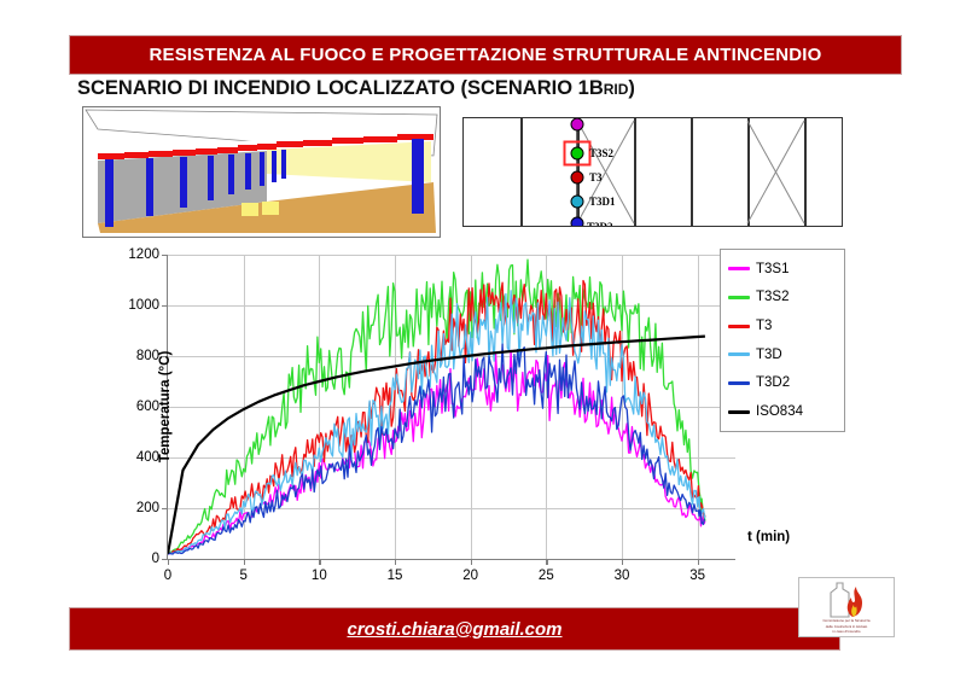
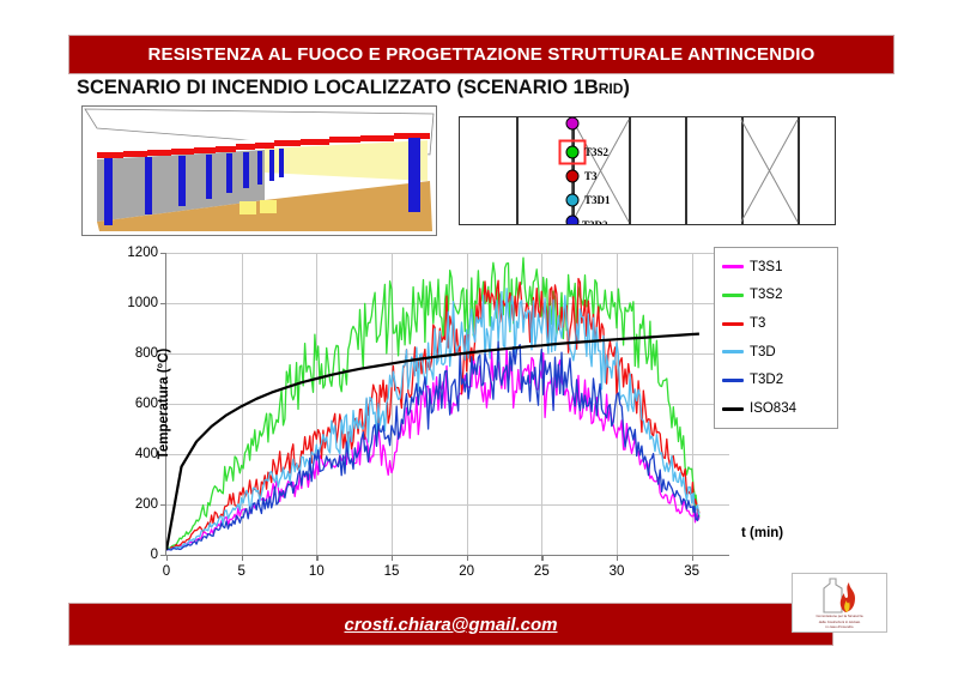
T3D2/10: 330 -> 380
T3S1/15: 480 -> 340
T3/20: 940 -> 730
T3/30: 840 -> 760
